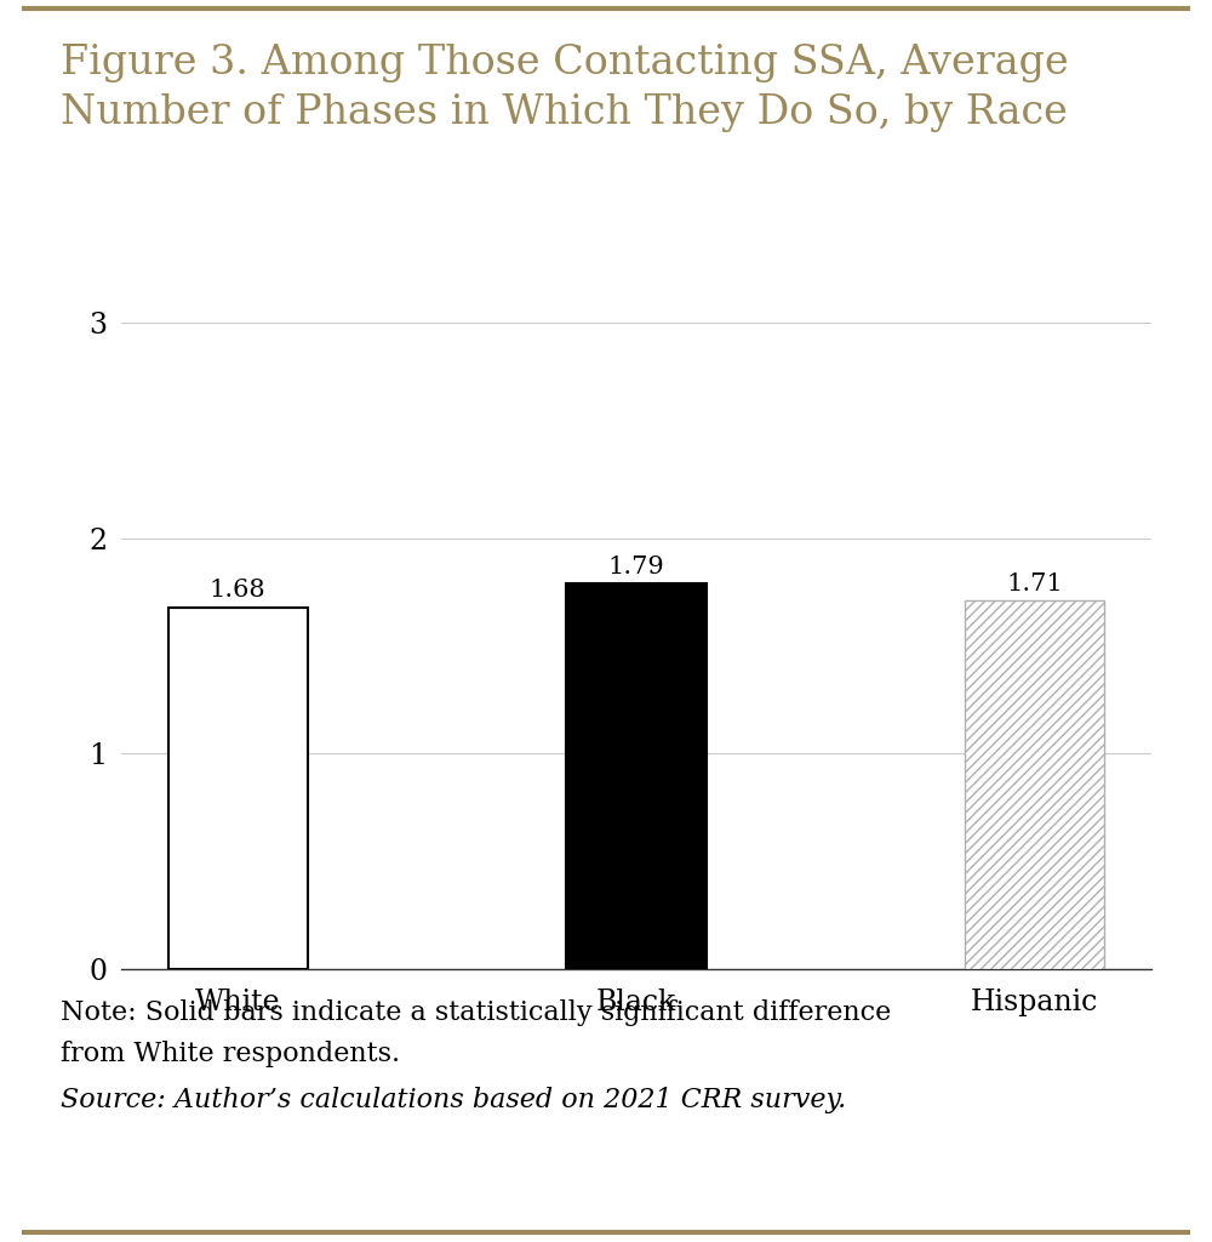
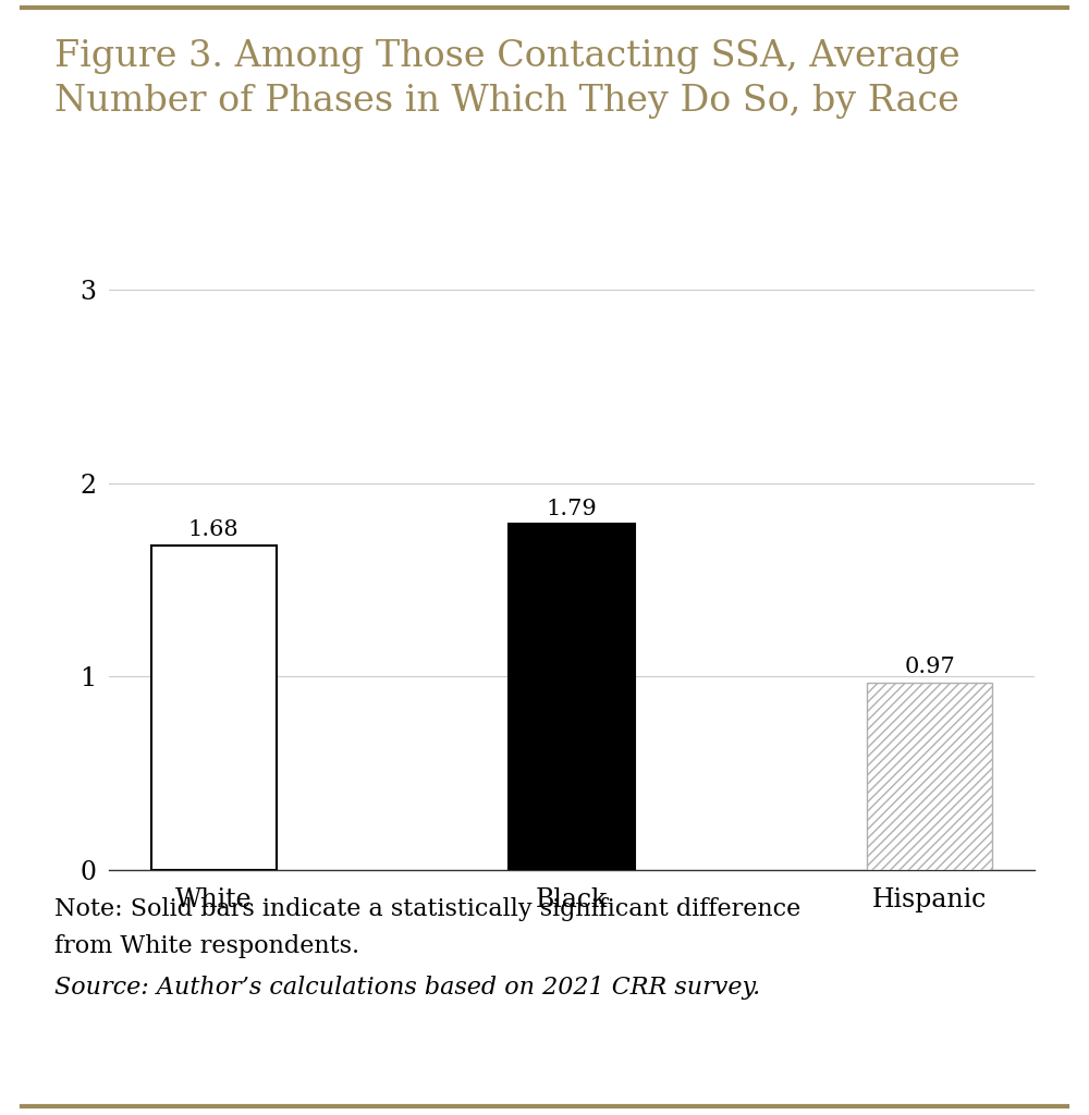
Hispanic: 1.71 -> 0.97
